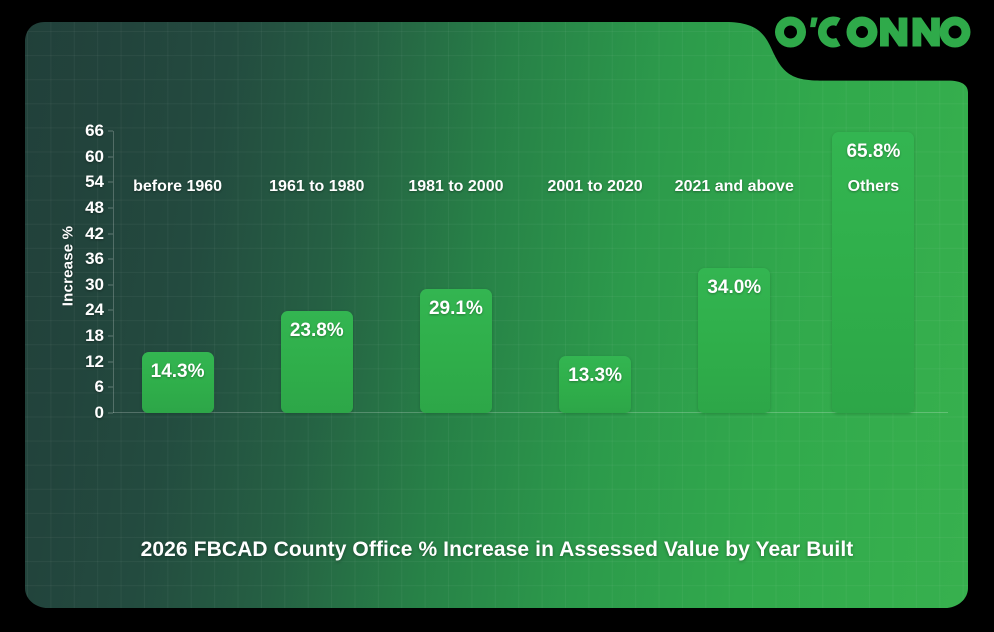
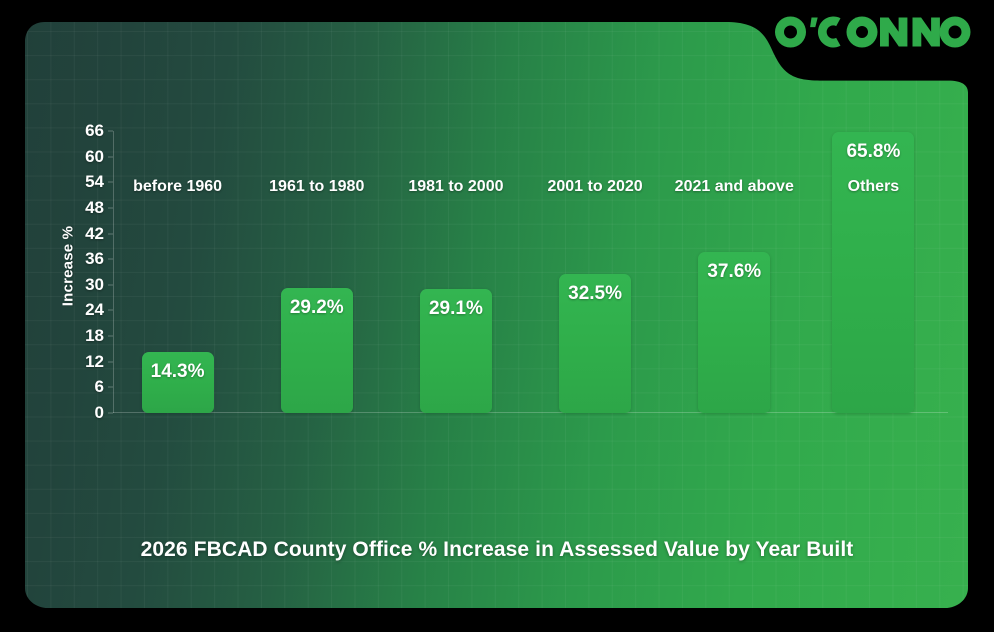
1961 to 1980: 23.8% -> 29.2%
2001 to 2020: 13.3% -> 32.5%
2021 and above: 34.0% -> 37.6%
